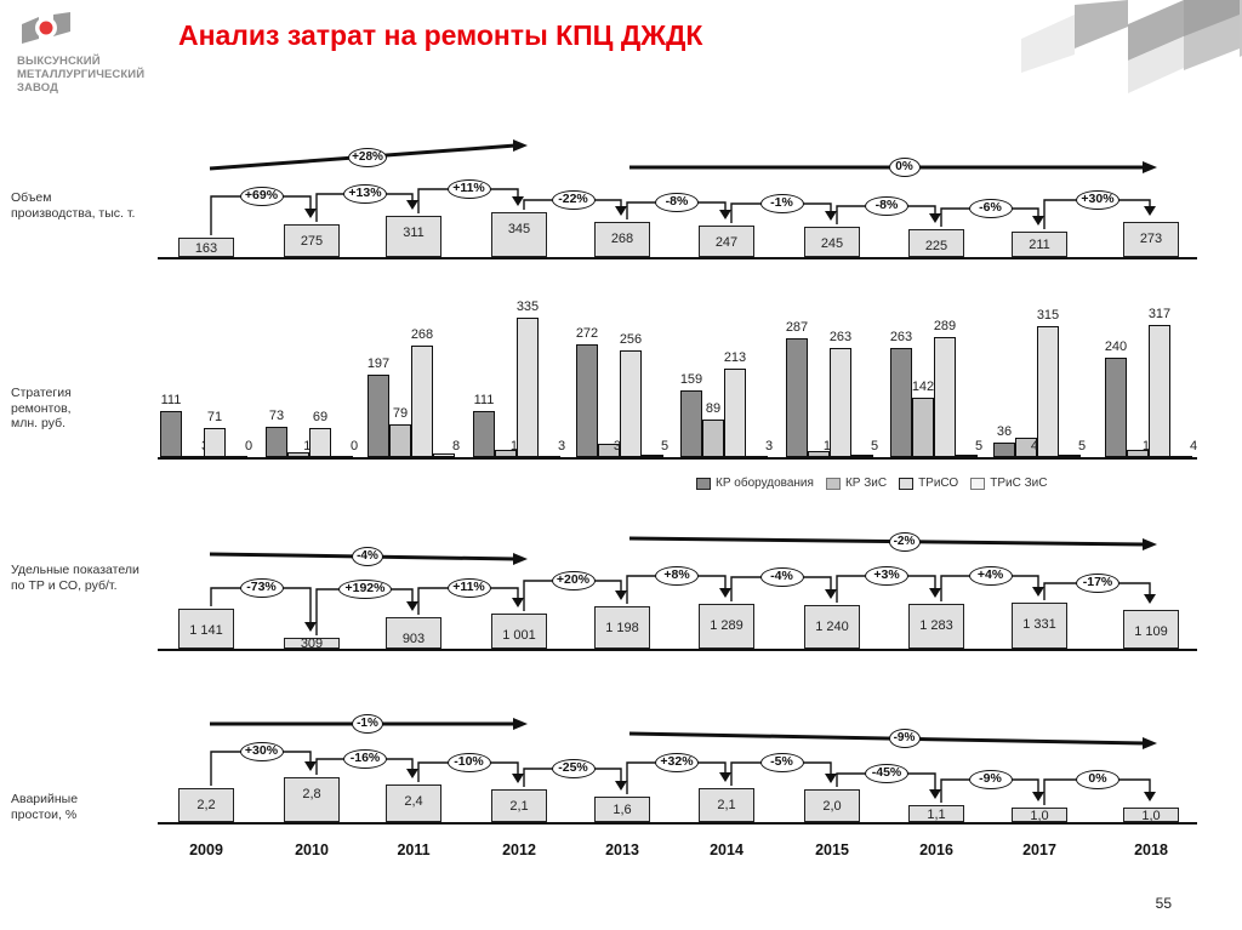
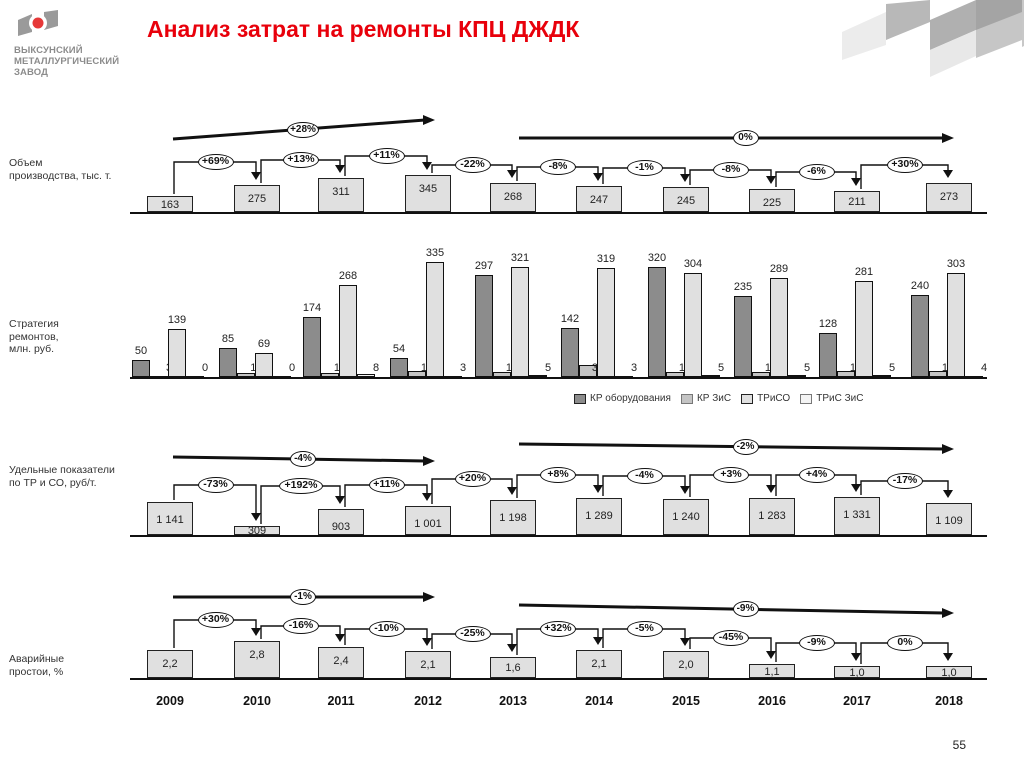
Стратегия ремонтов, млн. руб./КР оборудования/2009: 111 -> 50
Стратегия ремонтов, млн. руб./ТРиСО/2009: 71 -> 139
Стратегия ремонтов, млн. руб./КР оборудования/2010: 73 -> 85
Стратегия ремонтов, млн. руб./КР оборудования/2011: 197 -> 174
Стратегия ремонтов, млн. руб./КР ЗиС/2011: 79 -> 12
Стратегия ремонтов, млн. руб./КР оборудования/2012: 111 -> 54
Стратегия ремонтов, млн. руб./КР оборудования/2013: 272 -> 297
Стратегия ремонтов, млн. руб./КР ЗиС/2013: 31 -> 15
Стратегия ремонтов, млн. руб./ТРиСО/2013: 256 -> 321
Стратегия ремонтов, млн. руб./КР оборудования/2014: 159 -> 142
Стратегия ремонтов, млн. руб./КР ЗиС/2014: 89 -> 34
Стратегия ремонтов, млн. руб./ТРиСО/2014: 213 -> 319
Стратегия ремонтов, млн. руб./КР оборудования/2015: 287 -> 320
Стратегия ремонтов, млн. руб./ТРиСО/2015: 263 -> 304
Стратегия ремонтов, млн. руб./КР оборудования/2016: 263 -> 235
Стратегия ремонтов, млн. руб./КР ЗиС/2016: 142 -> 15
Стратегия ремонтов, млн. руб./КР оборудования/2017: 36 -> 128
Стратегия ремонтов, млн. руб./КР ЗиС/2017: 46 -> 18
Стратегия ремонтов, млн. руб./ТРиСО/2017: 315 -> 281
Стратегия ремонтов, млн. руб./ТРиСО/2018: 317 -> 303
